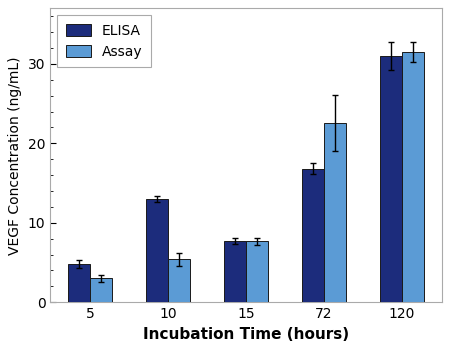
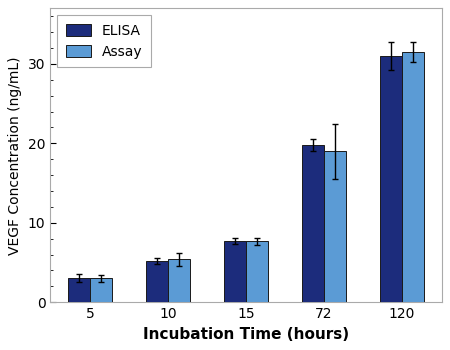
ELISA/5: 4.8 -> 3.0
ELISA/10: 13.0 -> 5.2
ELISA/72: 16.8 -> 19.8
Assay/72: 22.6 -> 19.0
